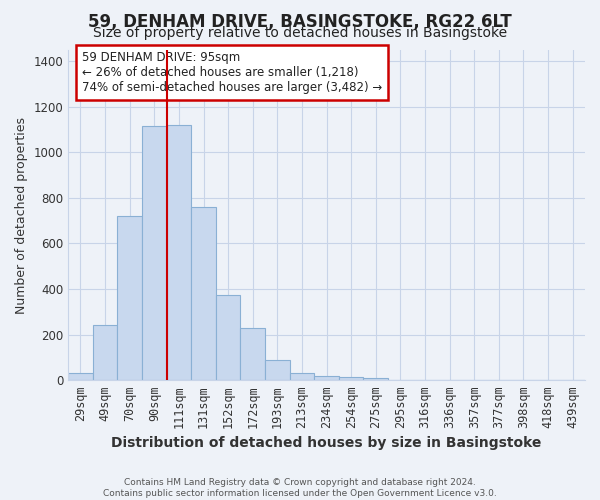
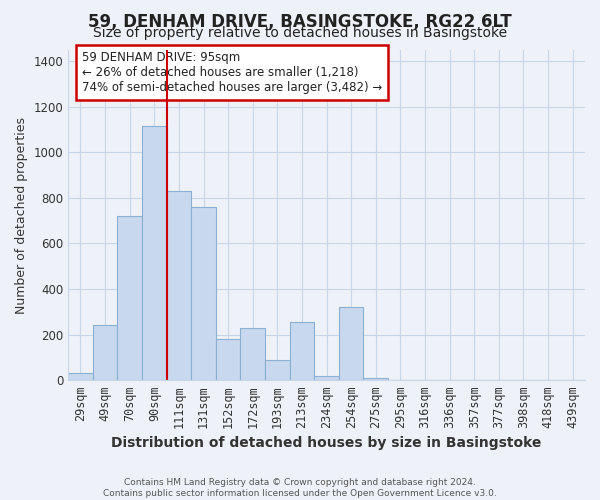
111sqm: 1120 -> 830
152sqm: 375 -> 180
213sqm: 30 -> 255
254sqm: 15 -> 320
